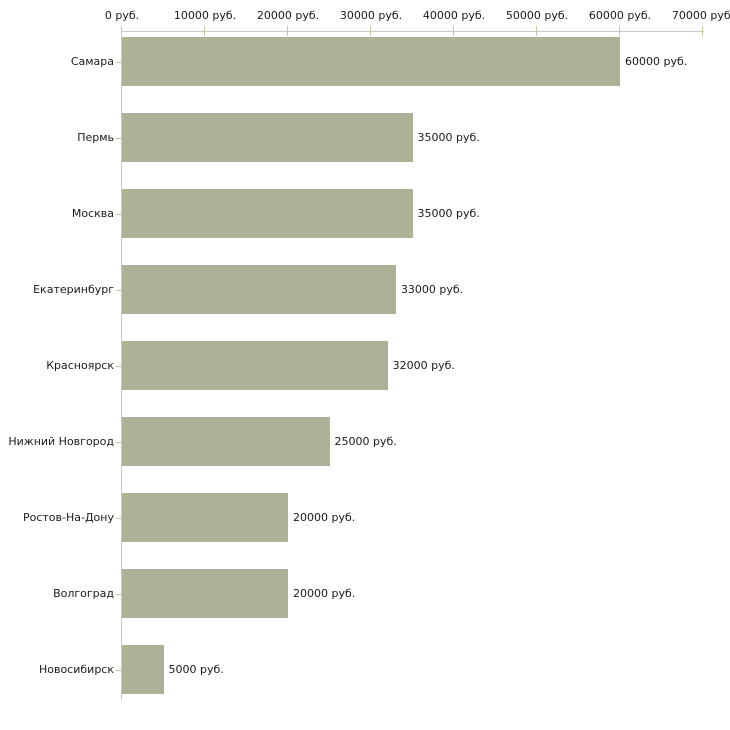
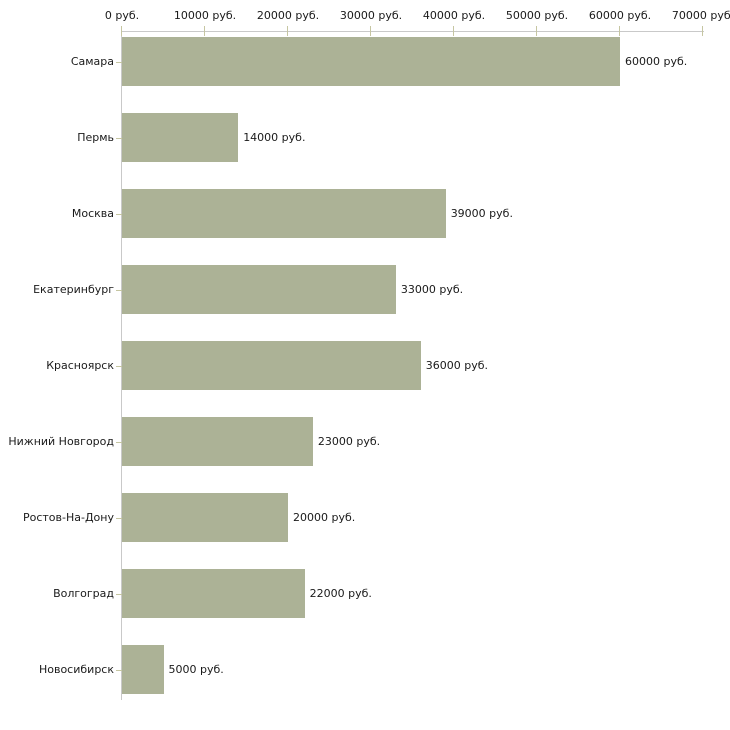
Пермь: 35000 -> 14000
Москва: 35000 -> 39000
Красноярск: 32000 -> 36000
Нижний Новгород: 25000 -> 23000
Волгоград: 20000 -> 22000
